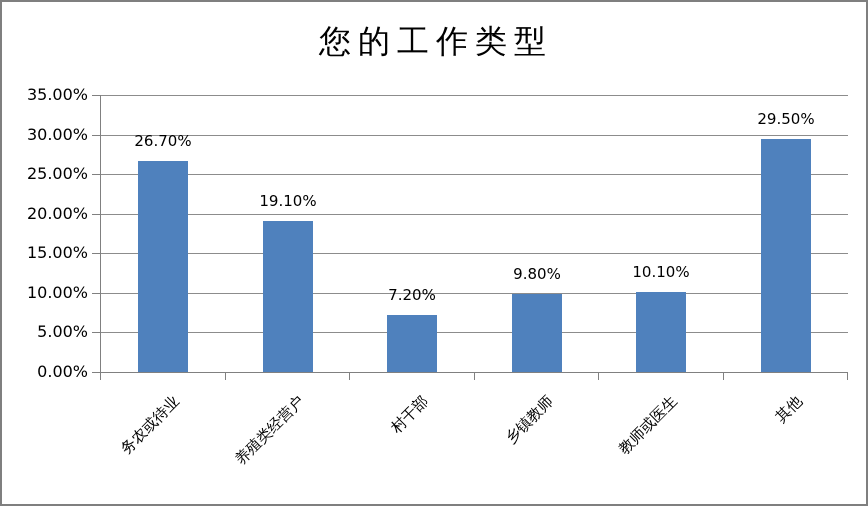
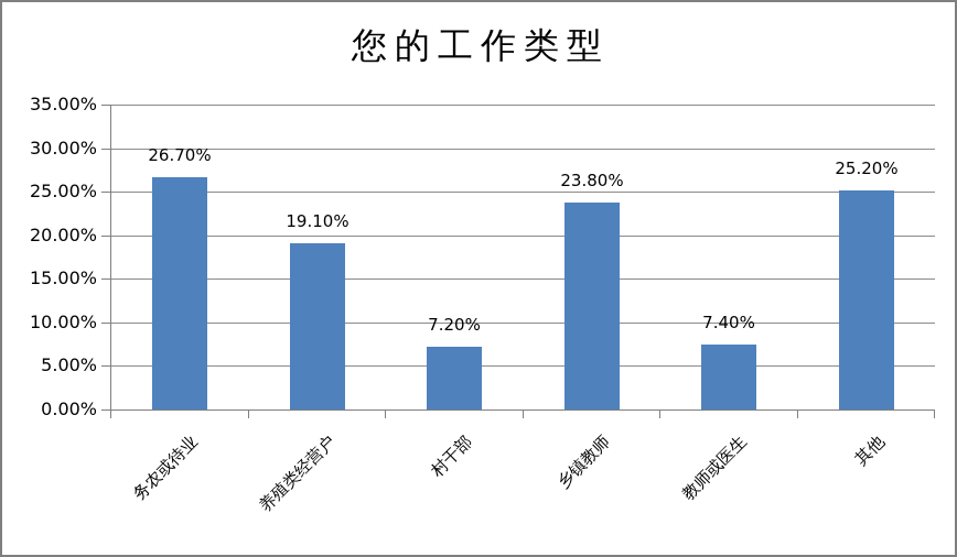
乡镇教师: 9.80% -> 23.80%
教师或医生: 10.10% -> 7.40%
其他: 29.50% -> 25.20%
